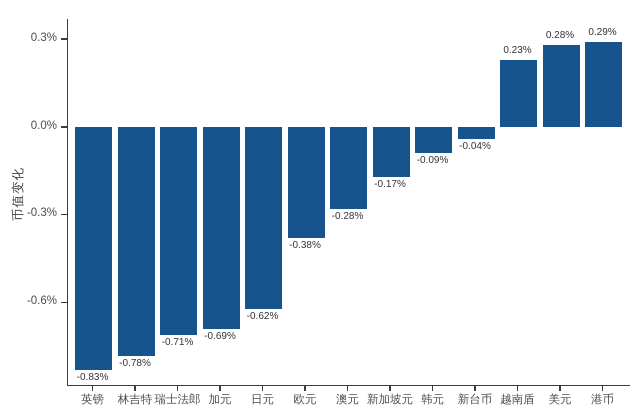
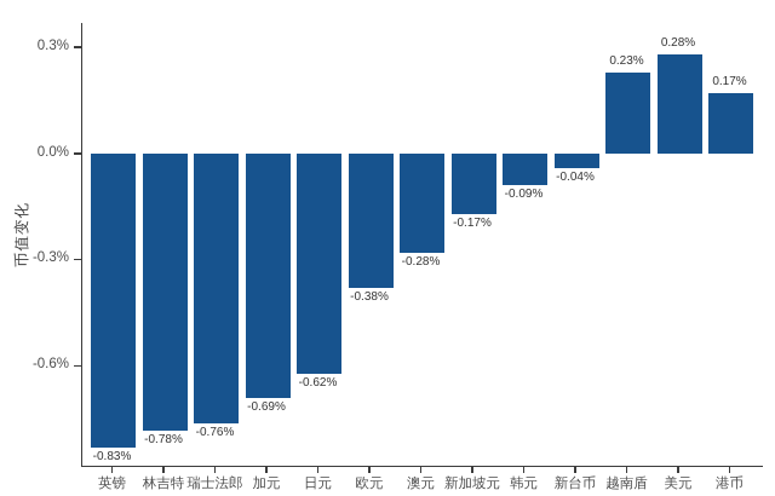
瑞士法郎: -0.71% -> -0.76%
港币: 0.29% -> 0.17%
